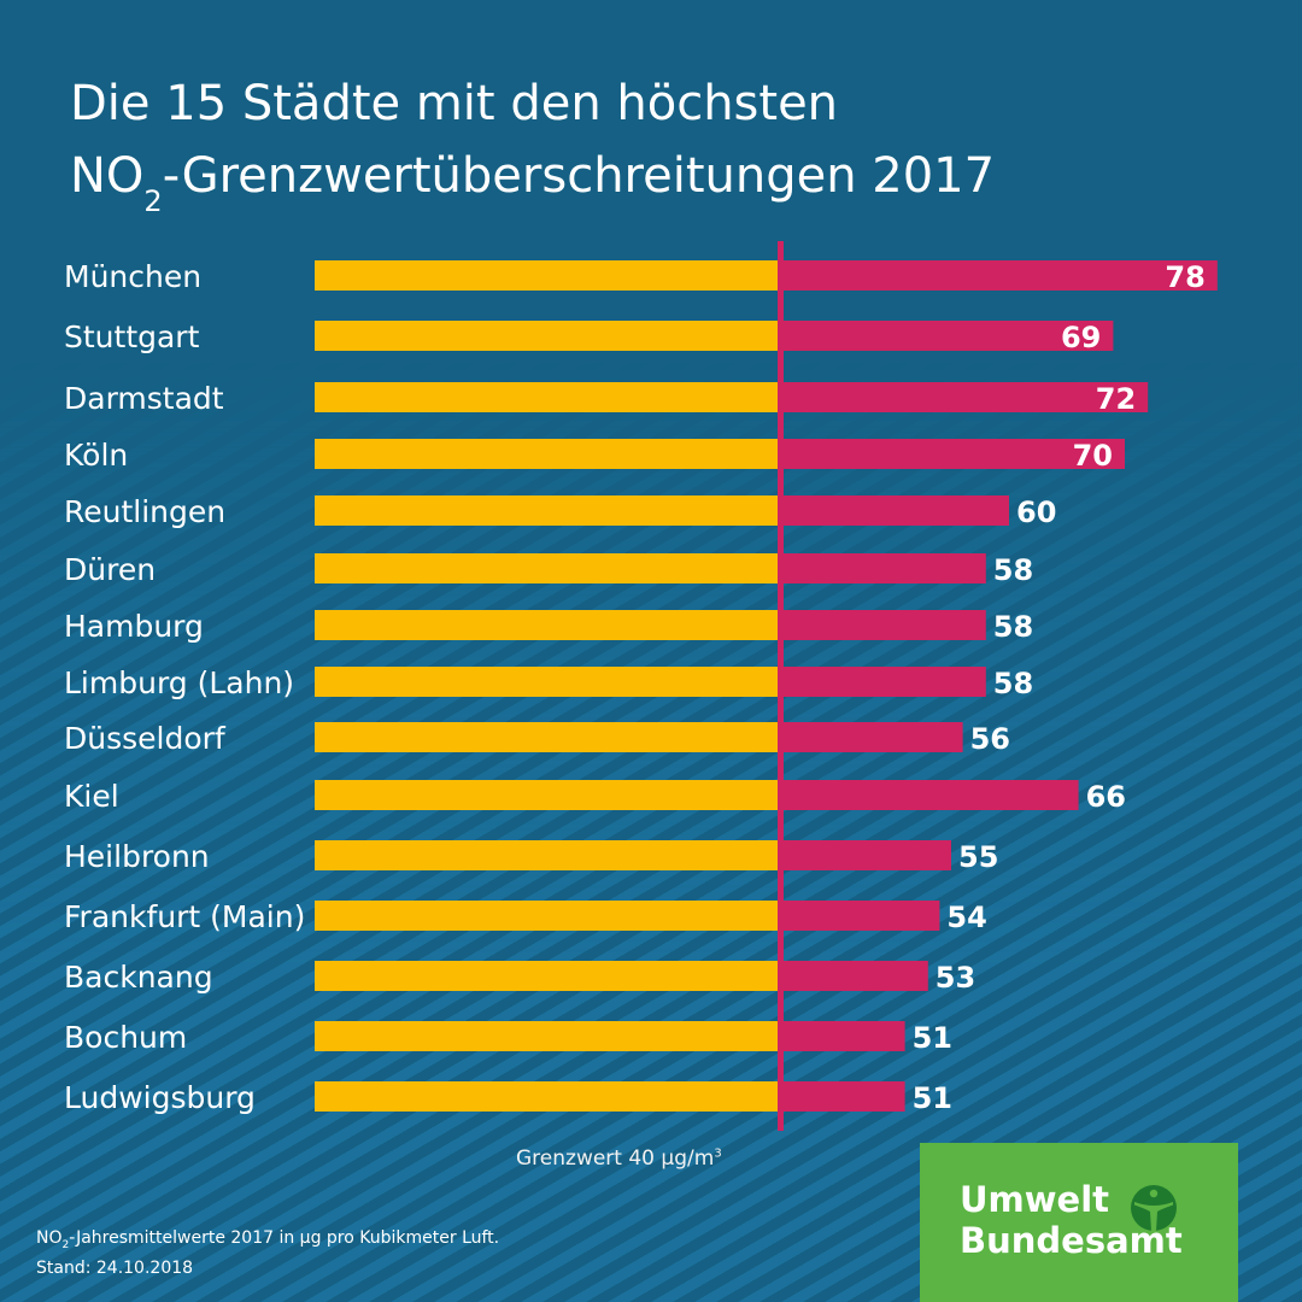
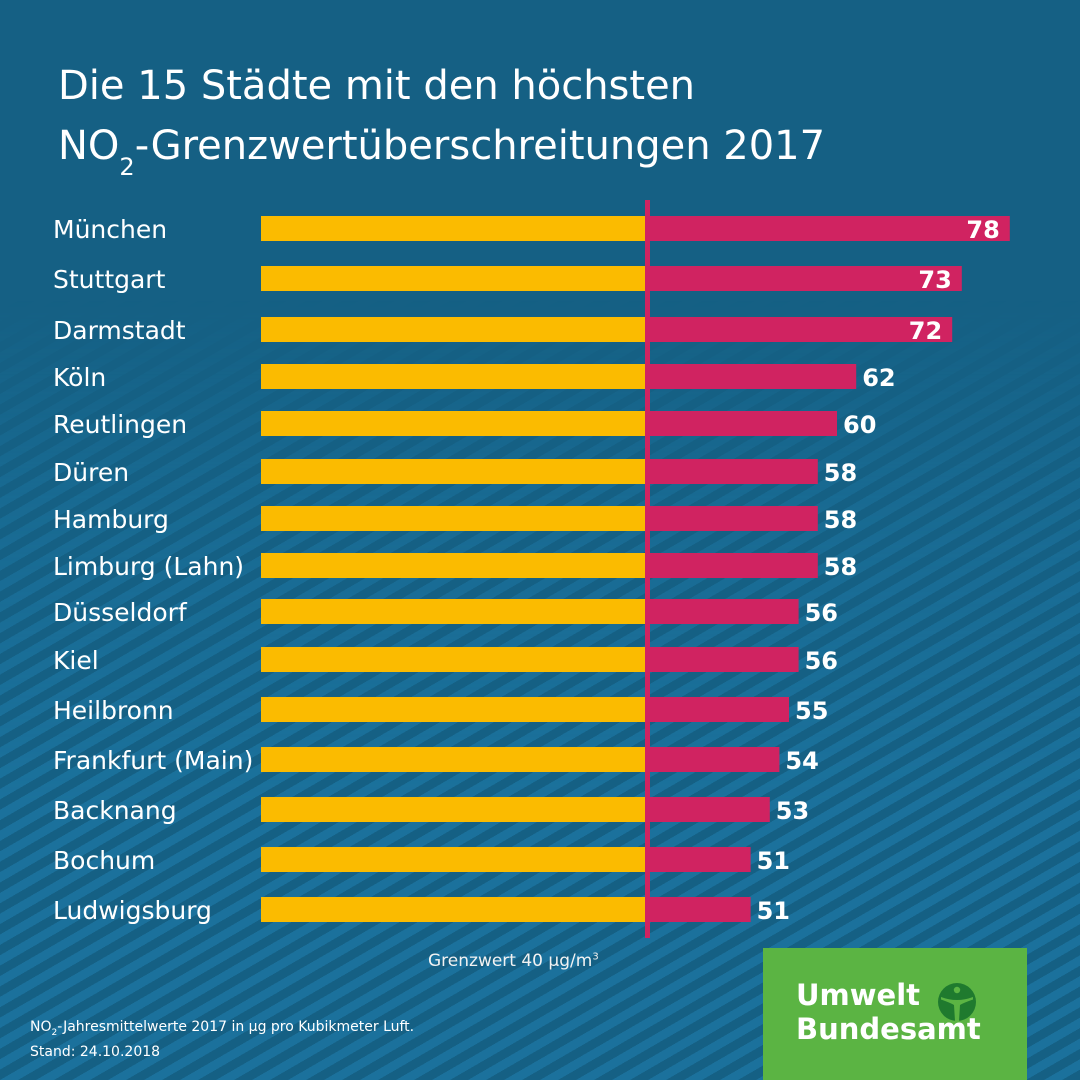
Stuttgart: 69 -> 73
Köln: 70 -> 62
Kiel: 66 -> 56
